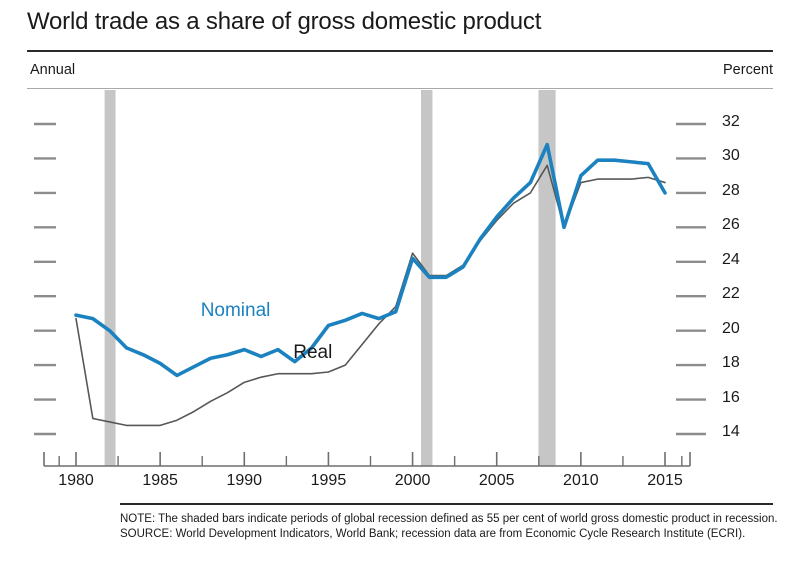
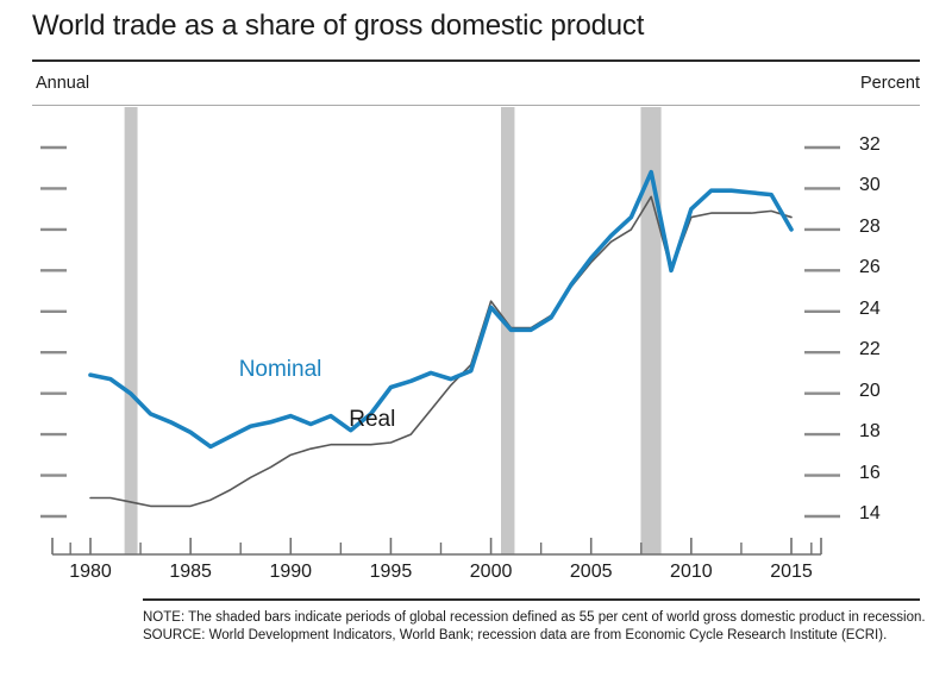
Real/1980: 20.7 -> 14.9
